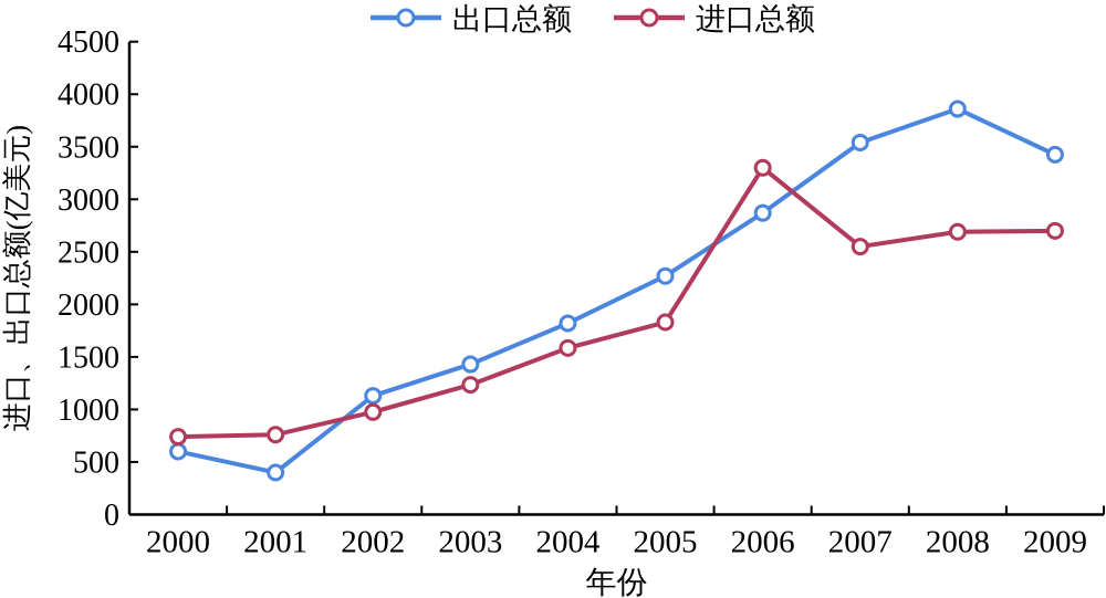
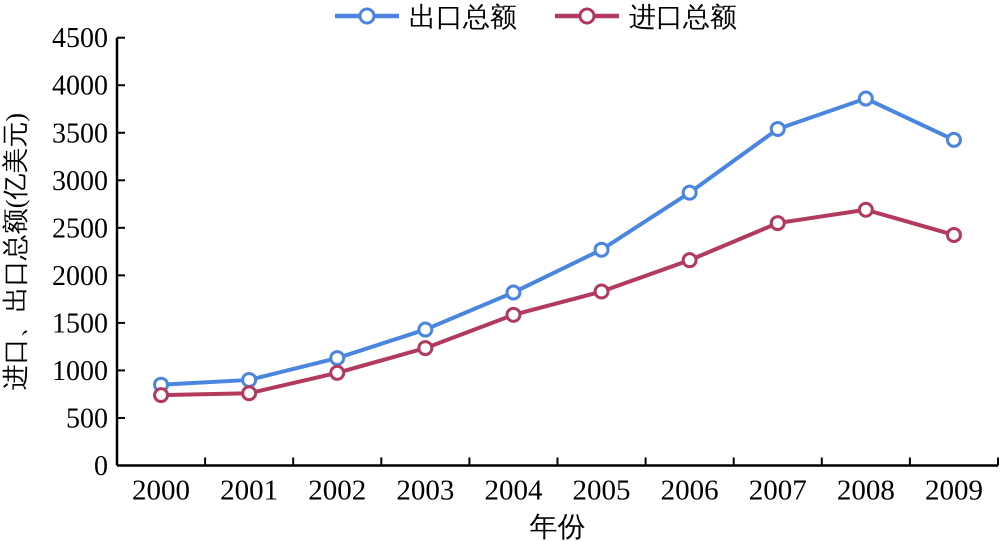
出口总额/2000: 600 -> 800
出口总额/2001: 400 -> 900
进口总额/2006: 3300 -> 2200
进口总额/2009: 2700 -> 2400
